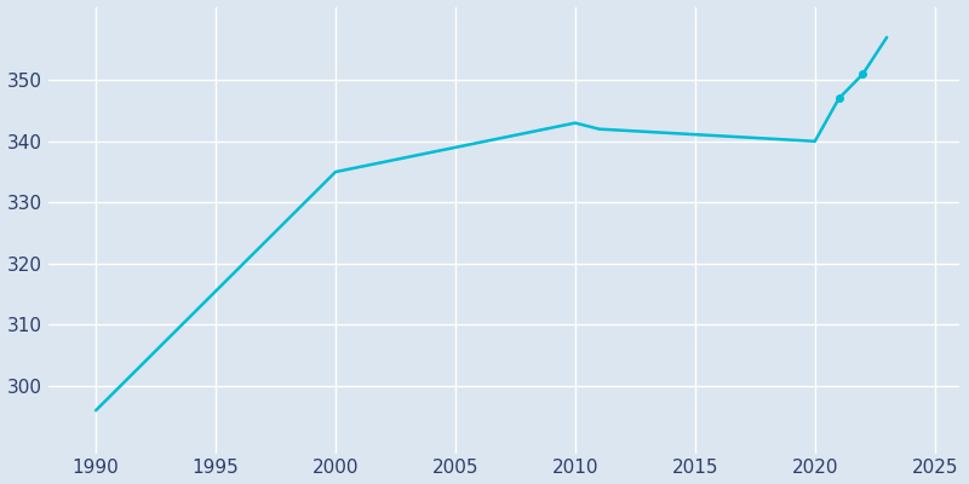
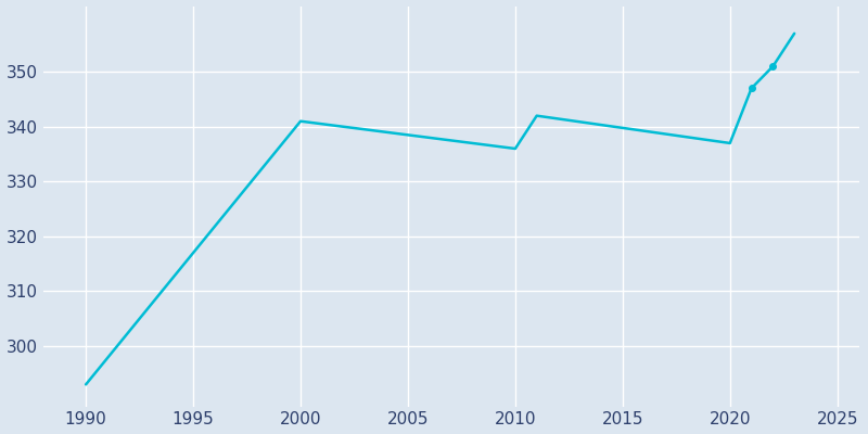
1990: 296 -> 293
2000: 335 -> 341
2010: 343 -> 336
2020: 340 -> 337
